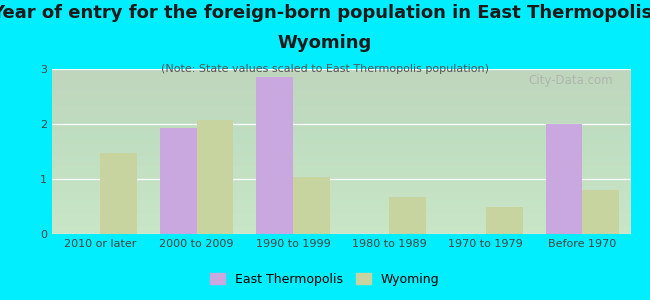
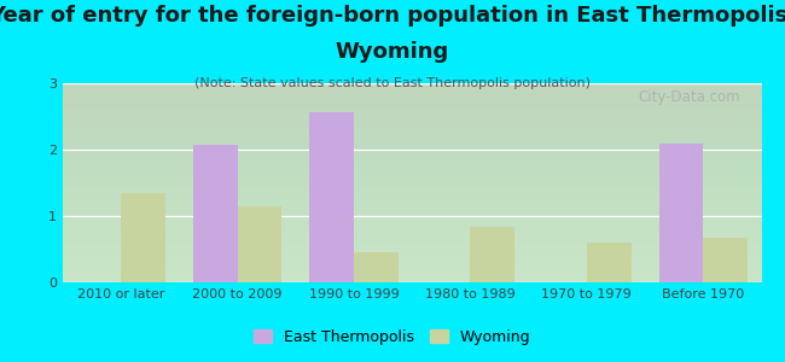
Wyoming/2010 or later: 1.48 -> 1.34
East Thermopolis/2000 to 2009: 1.93 -> 2.08
Wyoming/2000 to 2009: 2.08 -> 1.14
East Thermopolis/1990 to 1999: 2.85 -> 2.56
Wyoming/1990 to 1999: 1.04 -> 0.46
Wyoming/1980 to 1989: 0.68 -> 0.84
Wyoming/1970 to 1979: 0.49 -> 0.60
East Thermopolis/Before 1970: 2.00 -> 2.10
Wyoming/Before 1970: 0.80 -> 0.68
